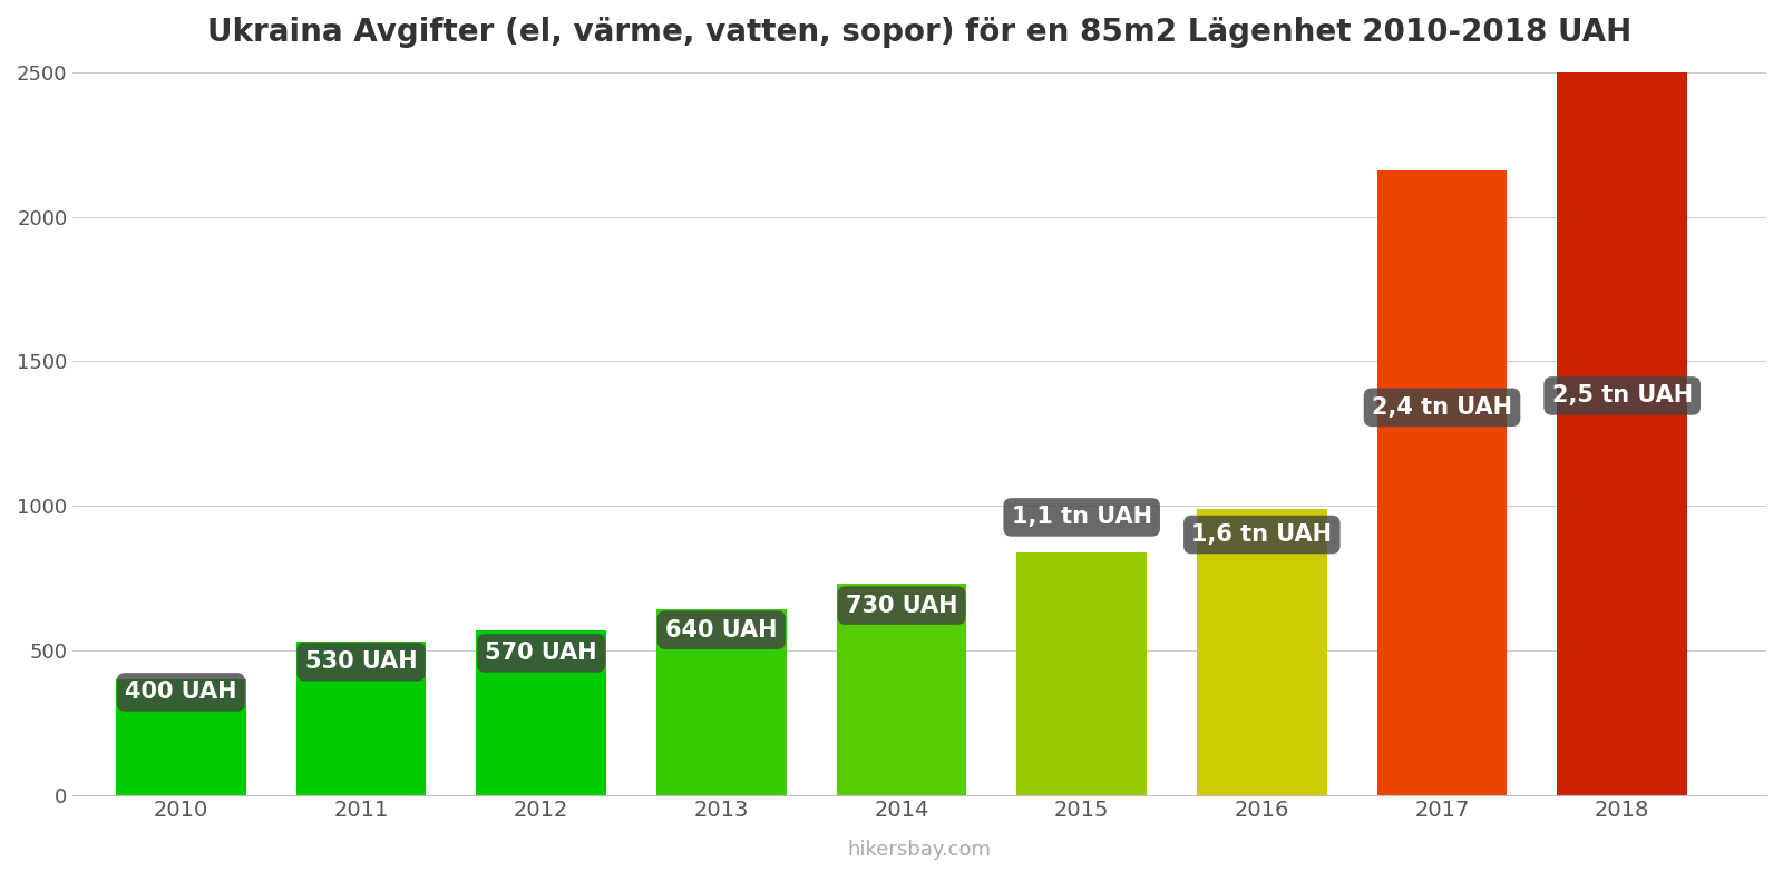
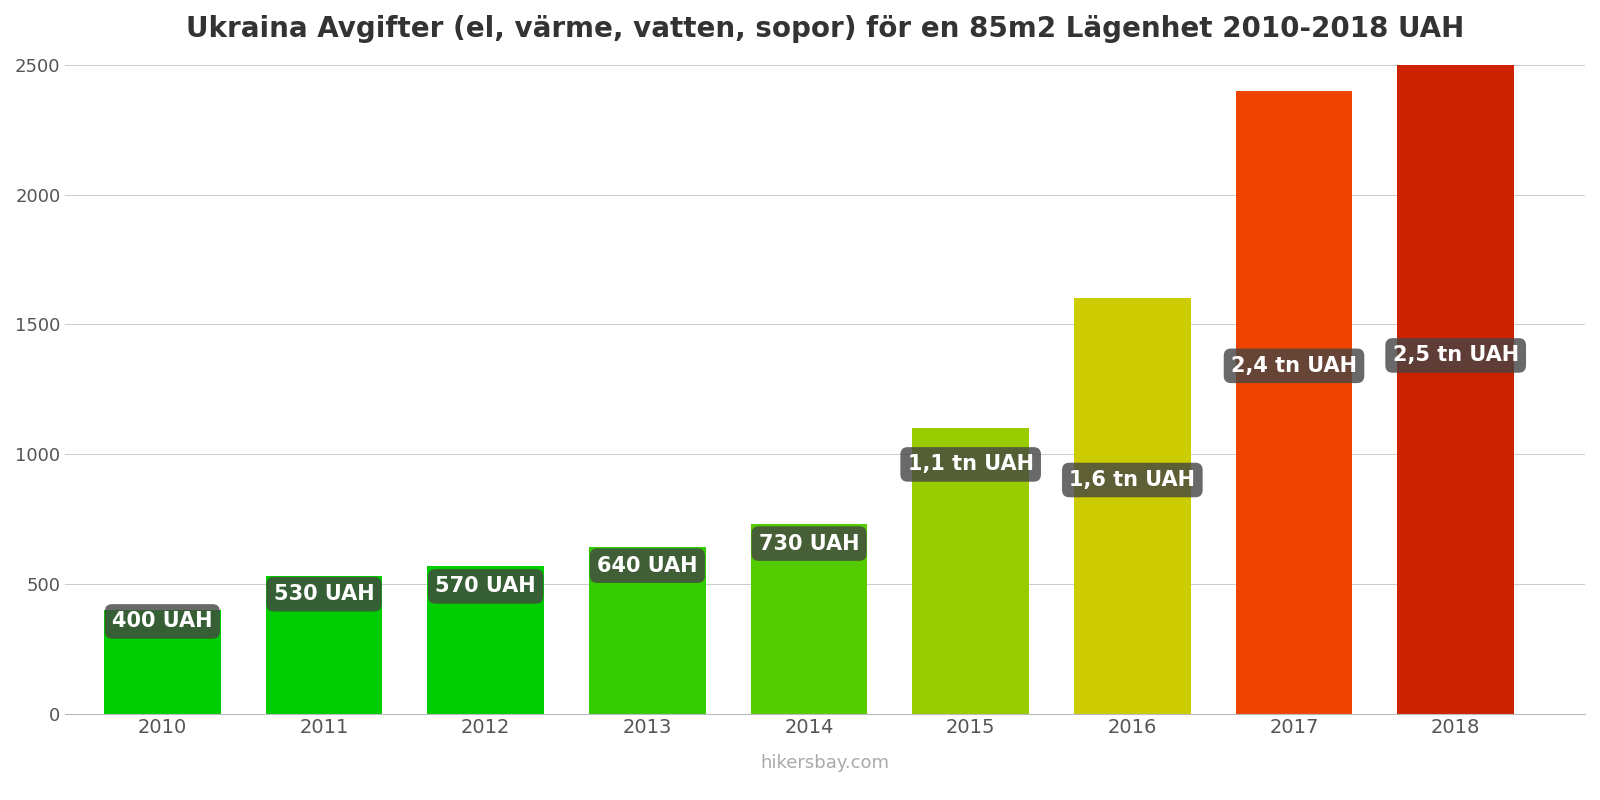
2015: 840 -> 1100
2016: 990 -> 1600
2017: 2160 -> 2400
